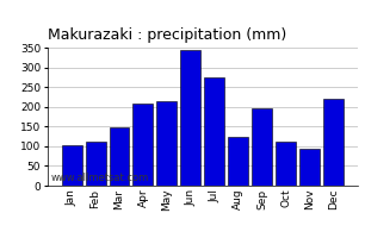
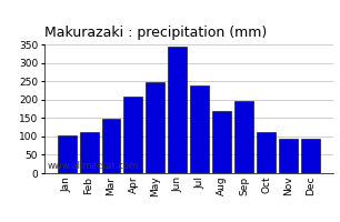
May: 215 -> 248
Jul: 275 -> 237
Aug: 125 -> 170
Dec: 220 -> 95
